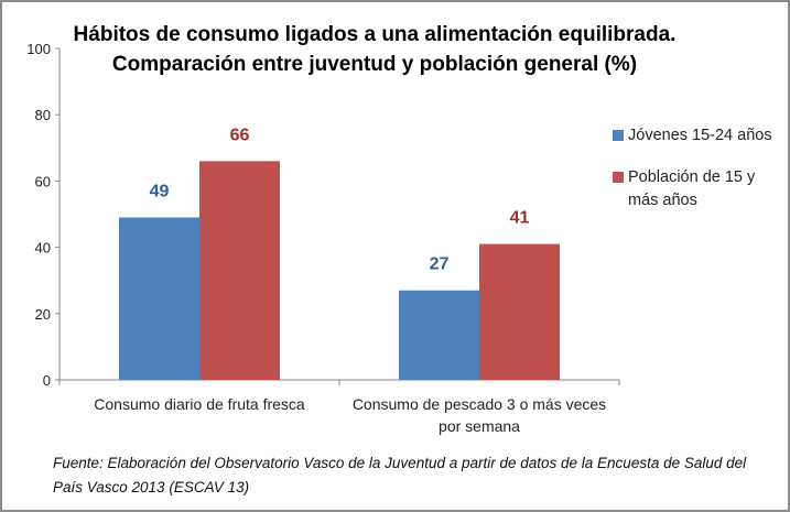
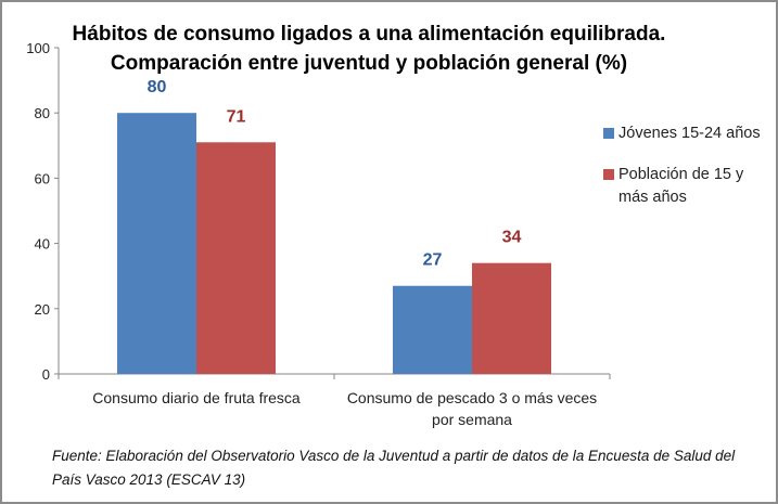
Jóvenes 15-24 años/Consumo diario de fruta fresca: 49 -> 80
Población de 15 y más años/Consumo diario de fruta fresca: 66 -> 71
Población de 15 y más años/Consumo de pescado 3 o más veces por semana: 41 -> 34
